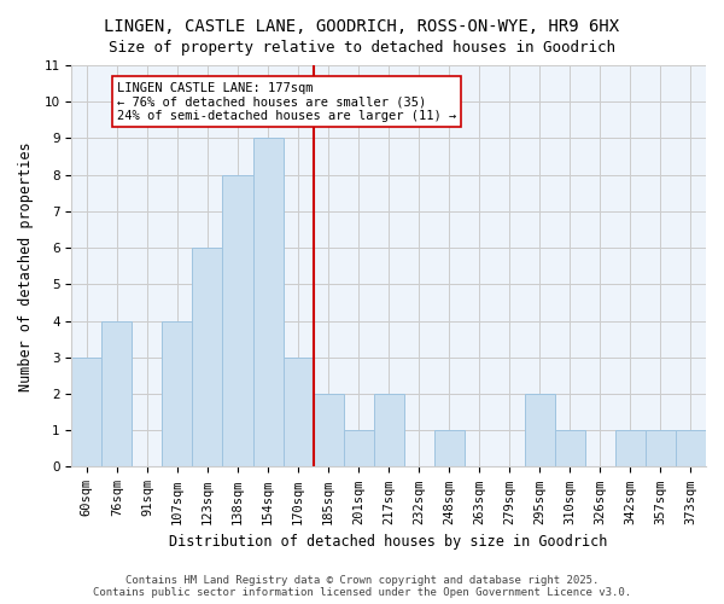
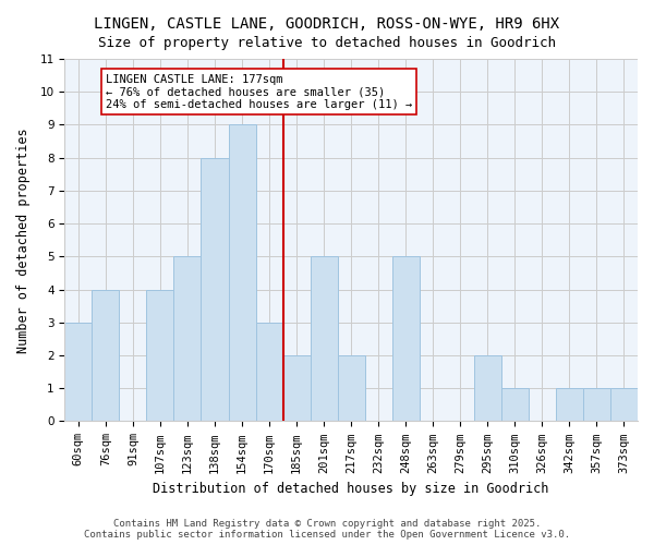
123sqm: 6 -> 5
201sqm: 1 -> 5
248sqm: 1 -> 5
